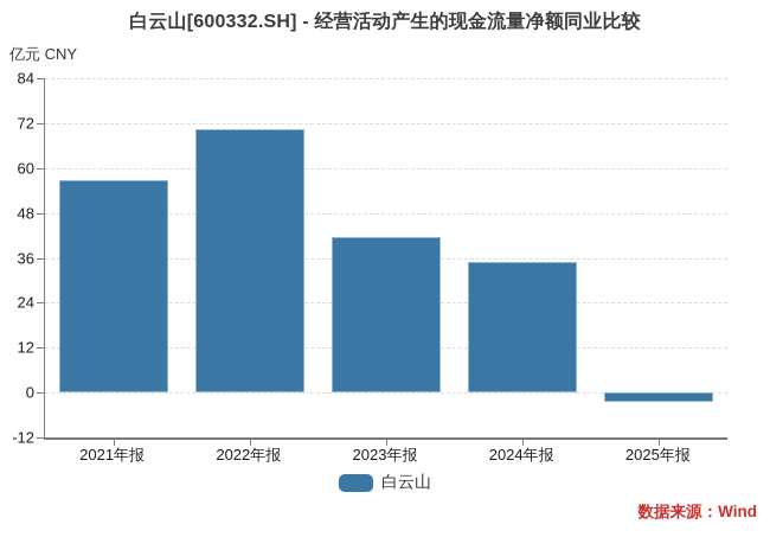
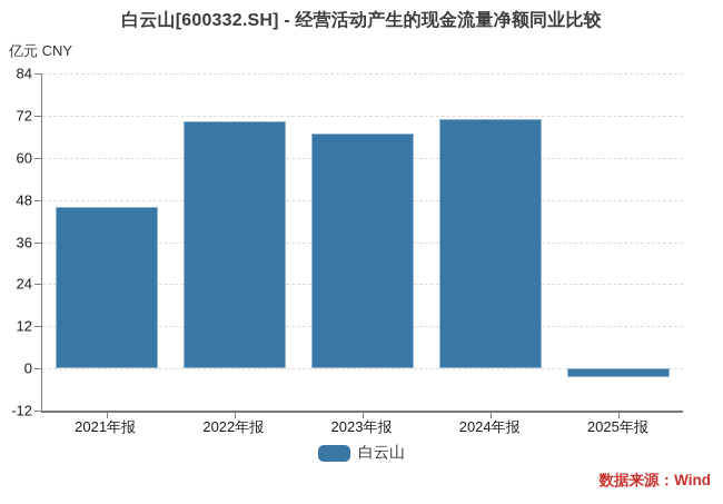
2021年报: 57 -> 46
2023年报: 41 -> 67
2024年报: 35 -> 71
